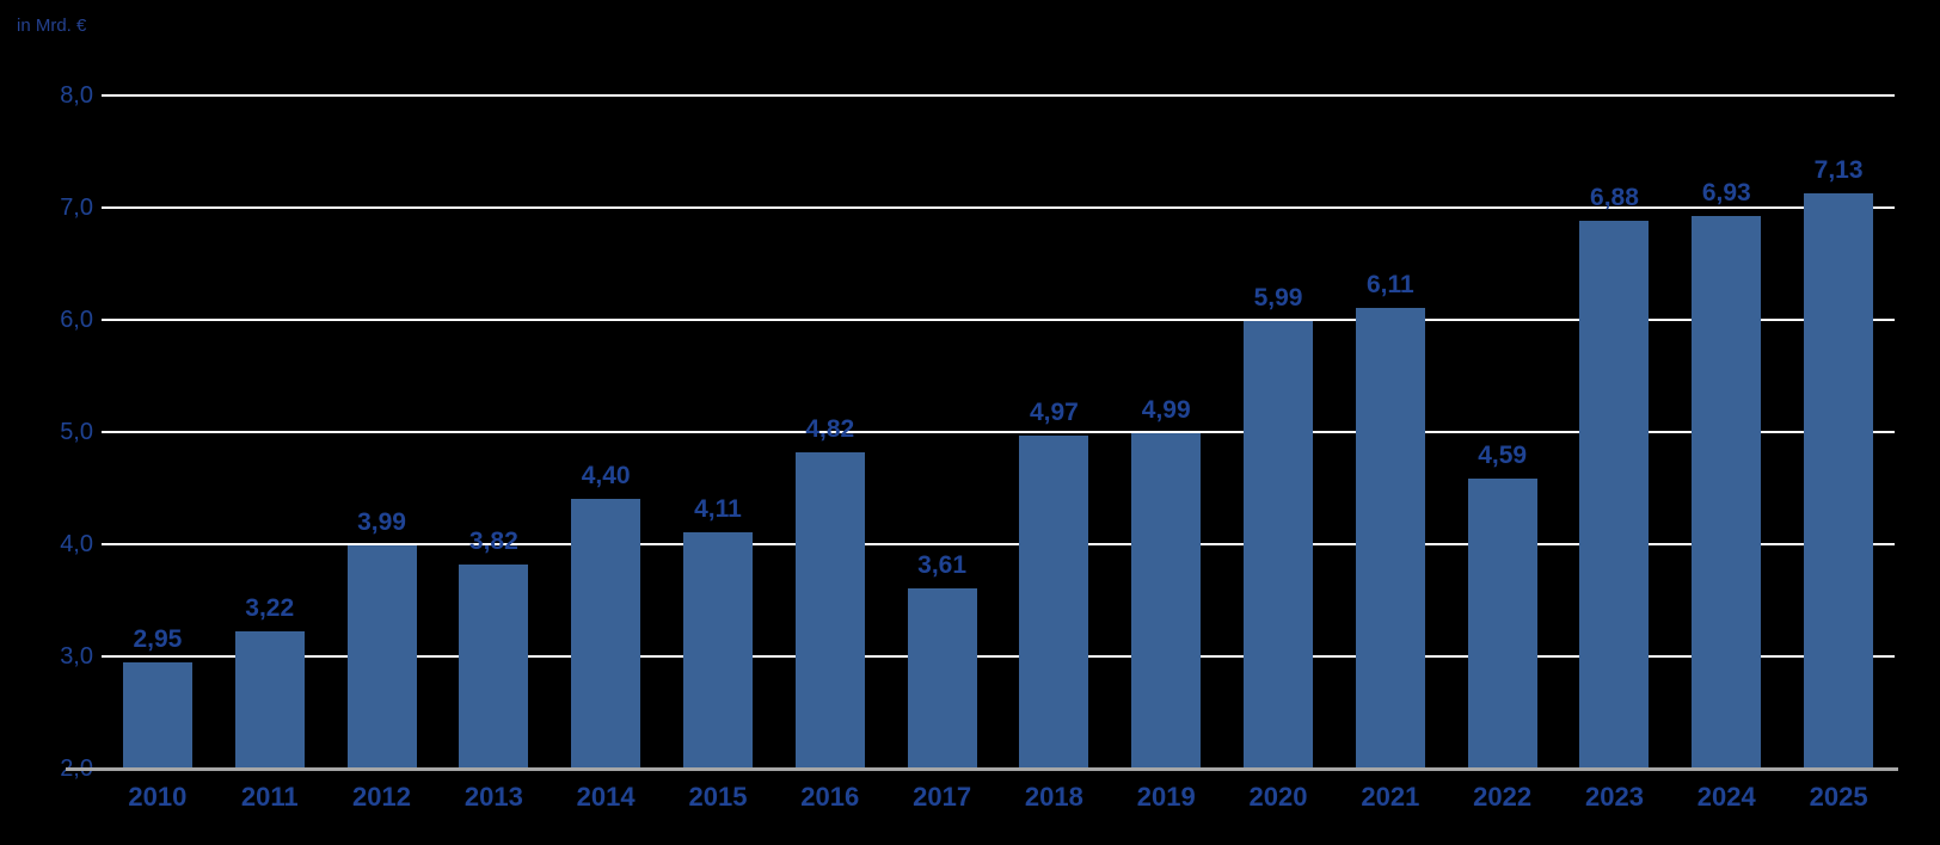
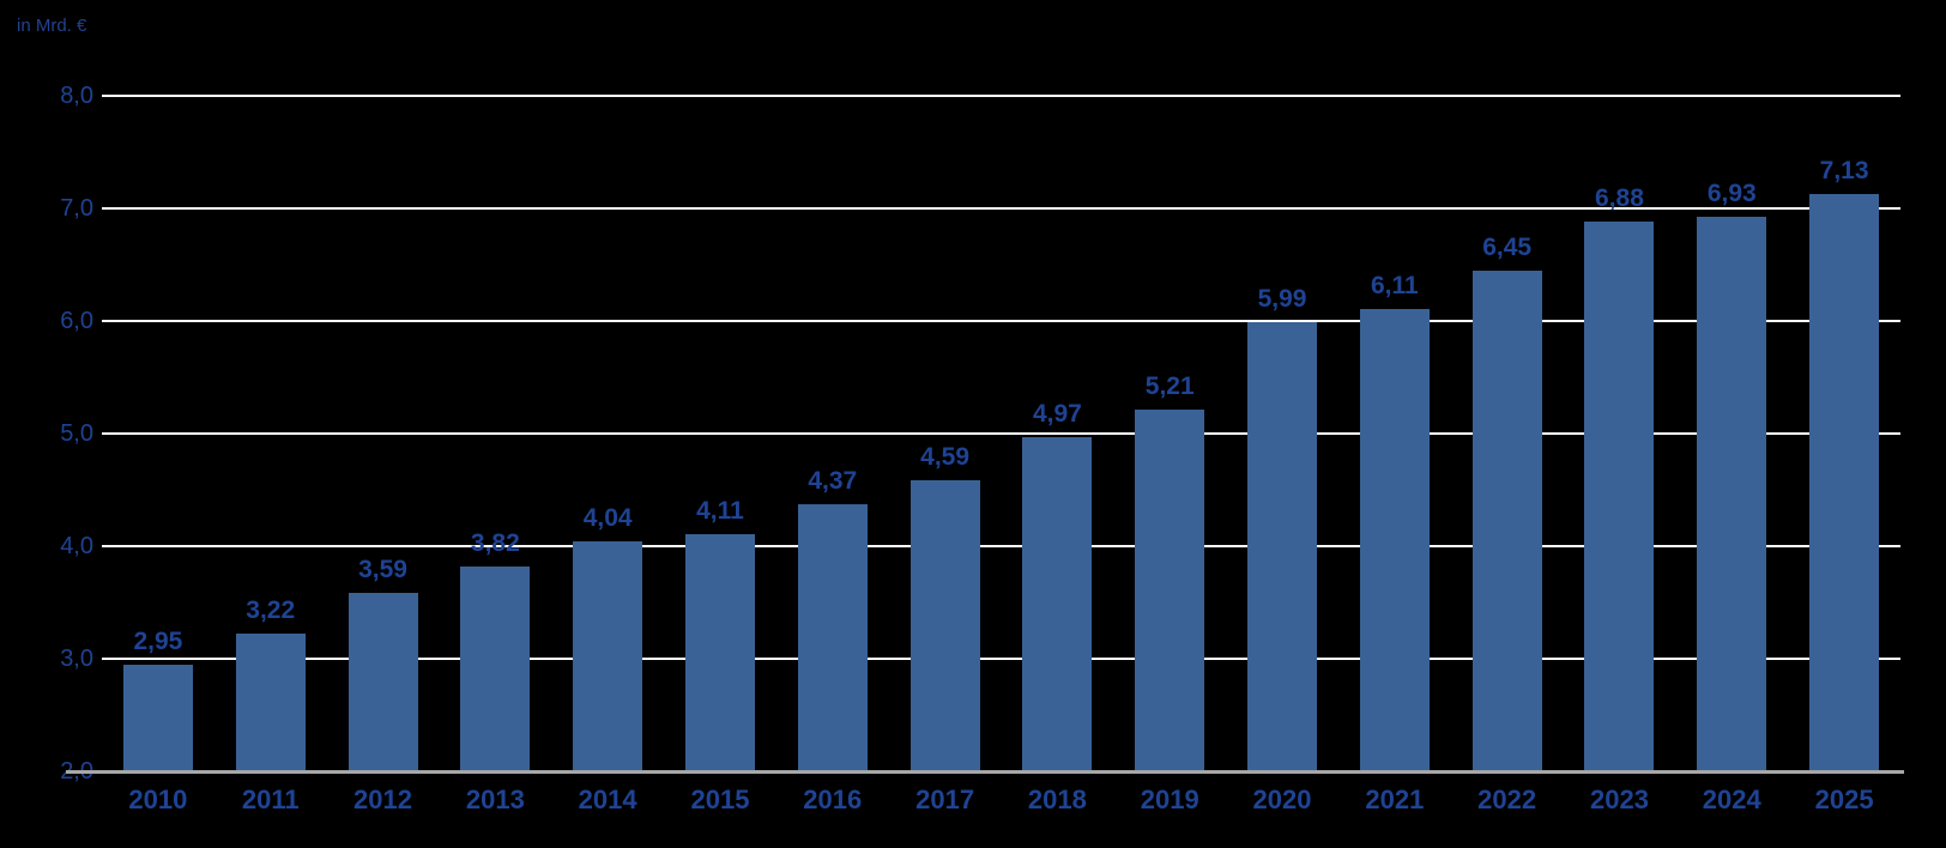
2012: 3,99 -> 3,59
2014: 4,40 -> 4,04
2016: 4,82 -> 4,37
2017: 3,61 -> 4,59
2019: 4,99 -> 5,21
2022: 4,59 -> 6,45
